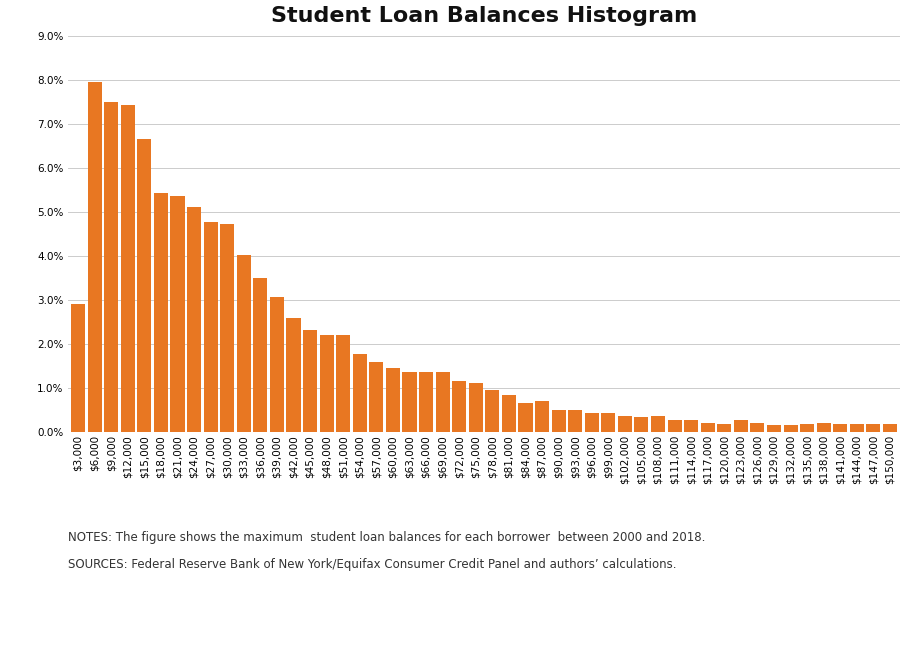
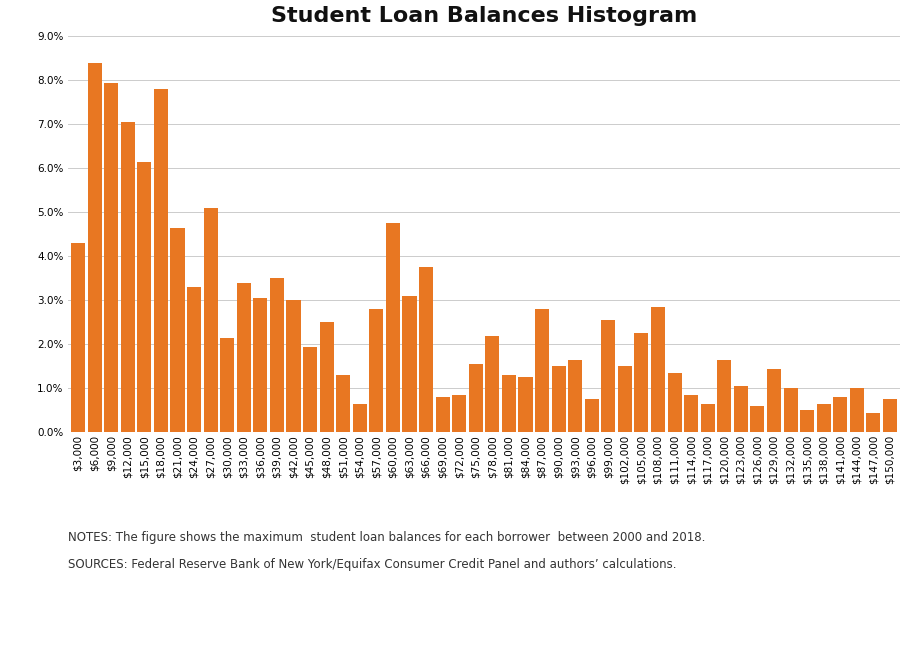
$3,000: 2.92% -> 4.30%
$6,000: 7.97% -> 8.40%
$9,000: 7.50% -> 7.95%
$12,000: 7.43% -> 7.05%
$15,000: 6.67% -> 6.15%
$18,000: 5.43% -> 7.80%
$21,000: 5.38% -> 4.65%
$24,000: 5.13% -> 3.30%
$27,000: 4.79% -> 5.10%
$30,000: 4.74% -> 2.15%
$33,000: 4.02% -> 3.40%
$36,000: 3.50% -> 3.05%
$39,000: 3.07% -> 3.50%
$42,000: 2.60% -> 3.00%
$45,000: 2.33% -> 1.95%
$48,000: 2.22% -> 2.50%
$51,000: 2.21% -> 1.30%
$54,000: 1.78% -> 0.65%
$57,000: 1.60% -> 2.80%
$60,000: 1.47% -> 4.75%
$63,000: 1.36% -> 3.10%
$66,000: 1.38% -> 3.75%
$69,000: 1.36% -> 0.80%
$72,000: 1.17% -> 0.85%
$75,000: 1.13% -> 1.55%
$78,000: 0.97% -> 2.20%
$81,000: 0.84% -> 1.30%
$84,000: 0.67% -> 1.25%
$87,000: 0.72% -> 2.80%
$90,000: 0.50% -> 1.50%
$93,000: 0.50% -> 1.65%
$96,000: 0.44% -> 0.75%
$99,000: 0.43% -> 2.55%
$102,000: 0.38% -> 1.50%
$105,000: 0.35% -> 2.25%
$108,000: 0.38% -> 2.85%
$111,000: 0.28% -> 1.35%
$114,000: 0.27% -> 0.85%
$117,000: 0.22% -> 0.65%
$120,000: 0.18% -> 1.65%
$123,000: 0.27% -> 1.05%
$126,000: 0.21% -> 0.60%
$129,000: 0.17% -> 1.45%
$132,000: 0.16% -> 1.00%
$135,000: 0.19% -> 0.50%
$138,000: 0.21% -> 0.65%
$141,000: 0.19% -> 0.80%
$144,000: 0.20% -> 1.00%
$147,000: 0.18% -> 0.45%
$150,000: 0.20% -> 0.75%
